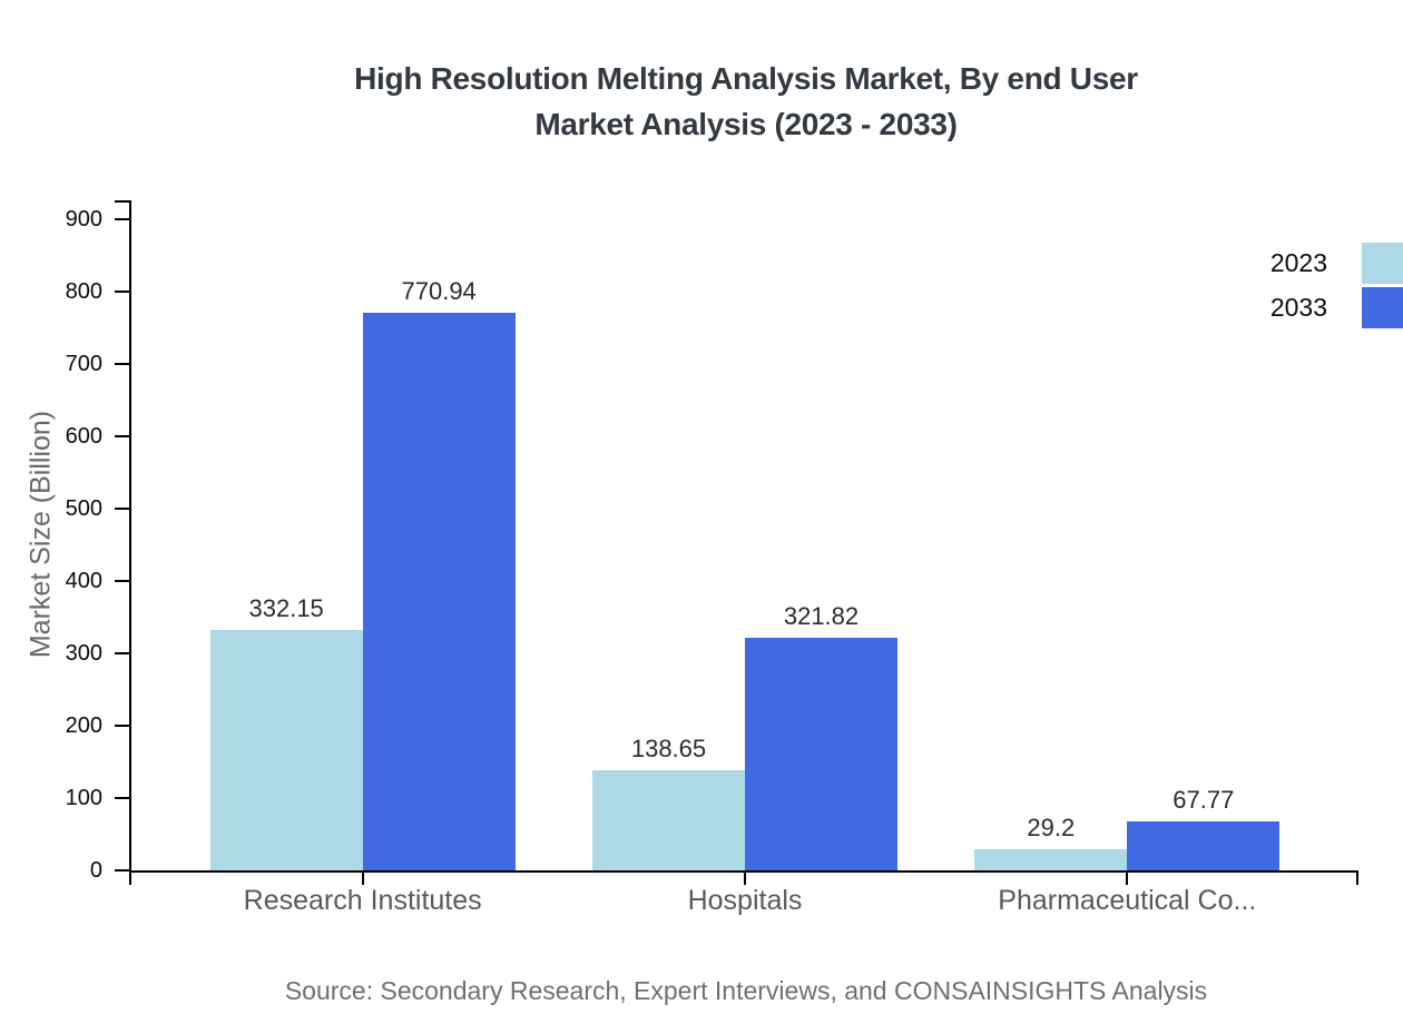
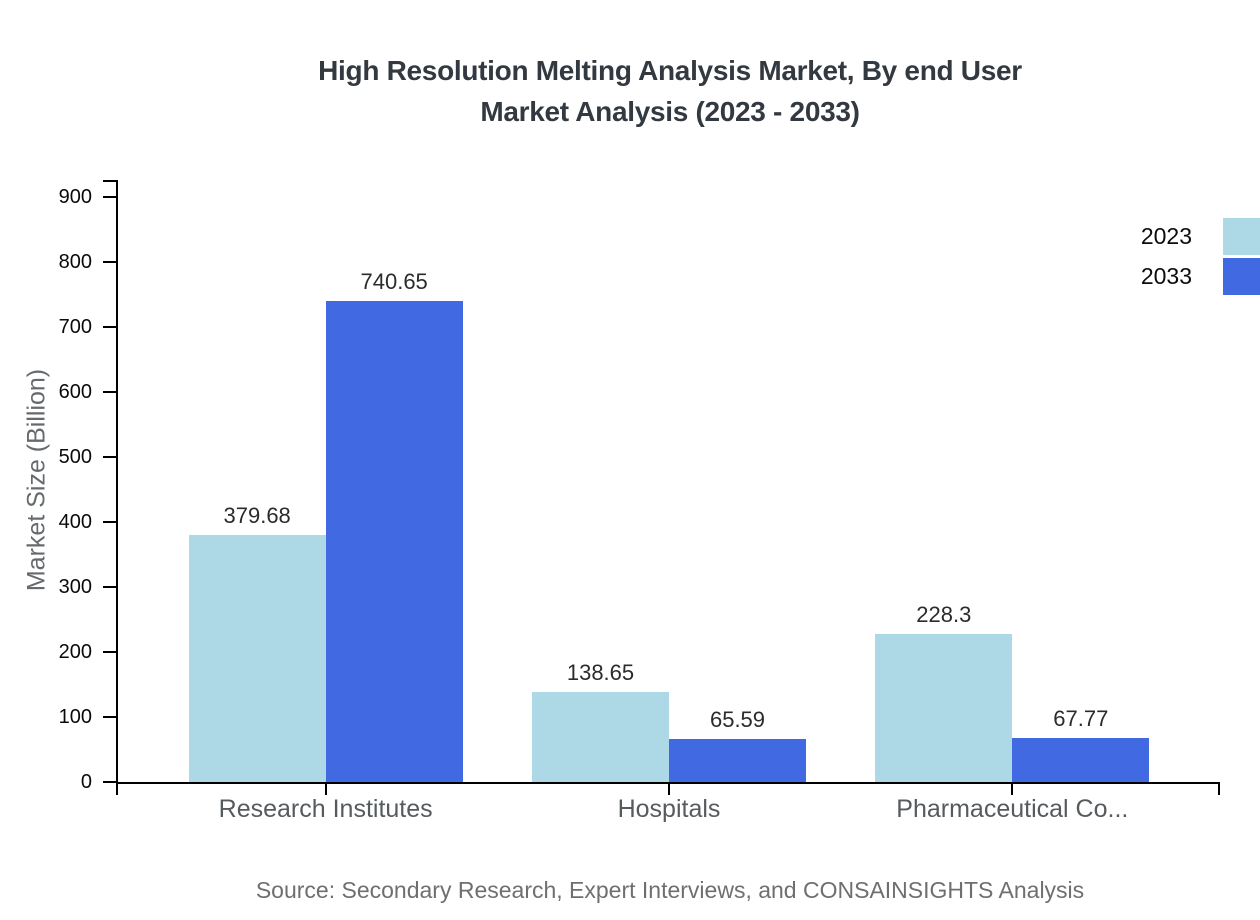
2023/Research Institutes: 332.15 -> 379.68
2033/Research Institutes: 770.94 -> 740.65
2033/Hospitals: 321.82 -> 65.59
2023/Pharmaceutical Co...: 29.2 -> 228.3
